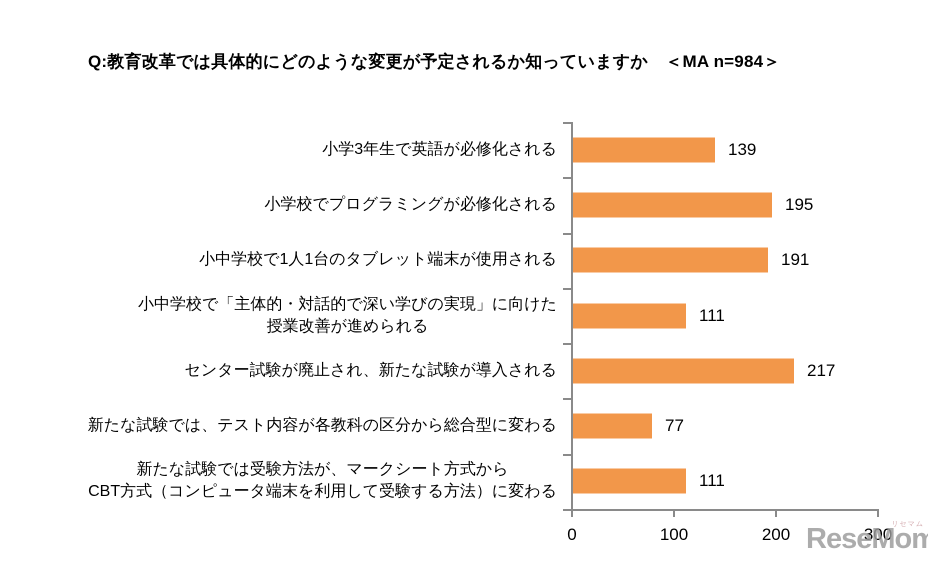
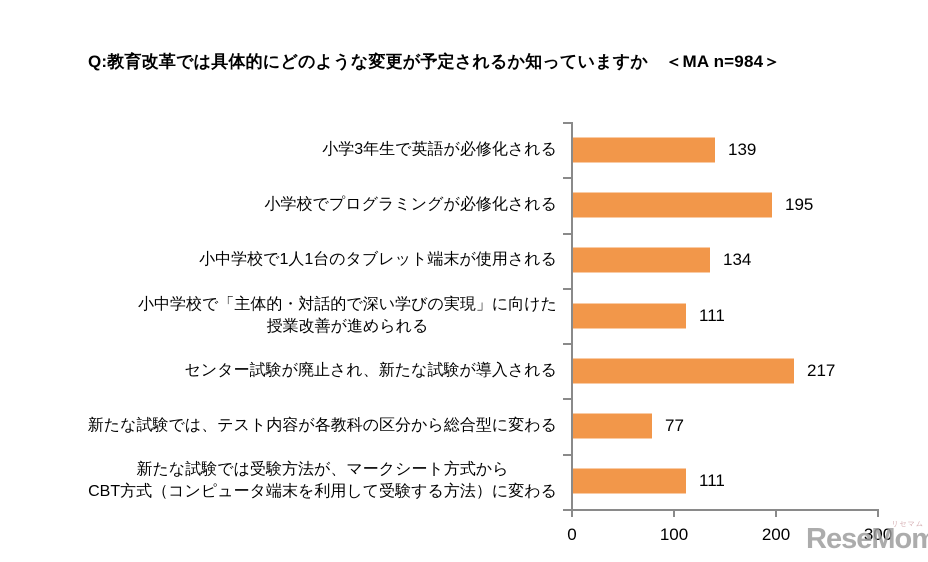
小中学校で1人1台のタブレット端末が使用される: 191 -> 134
